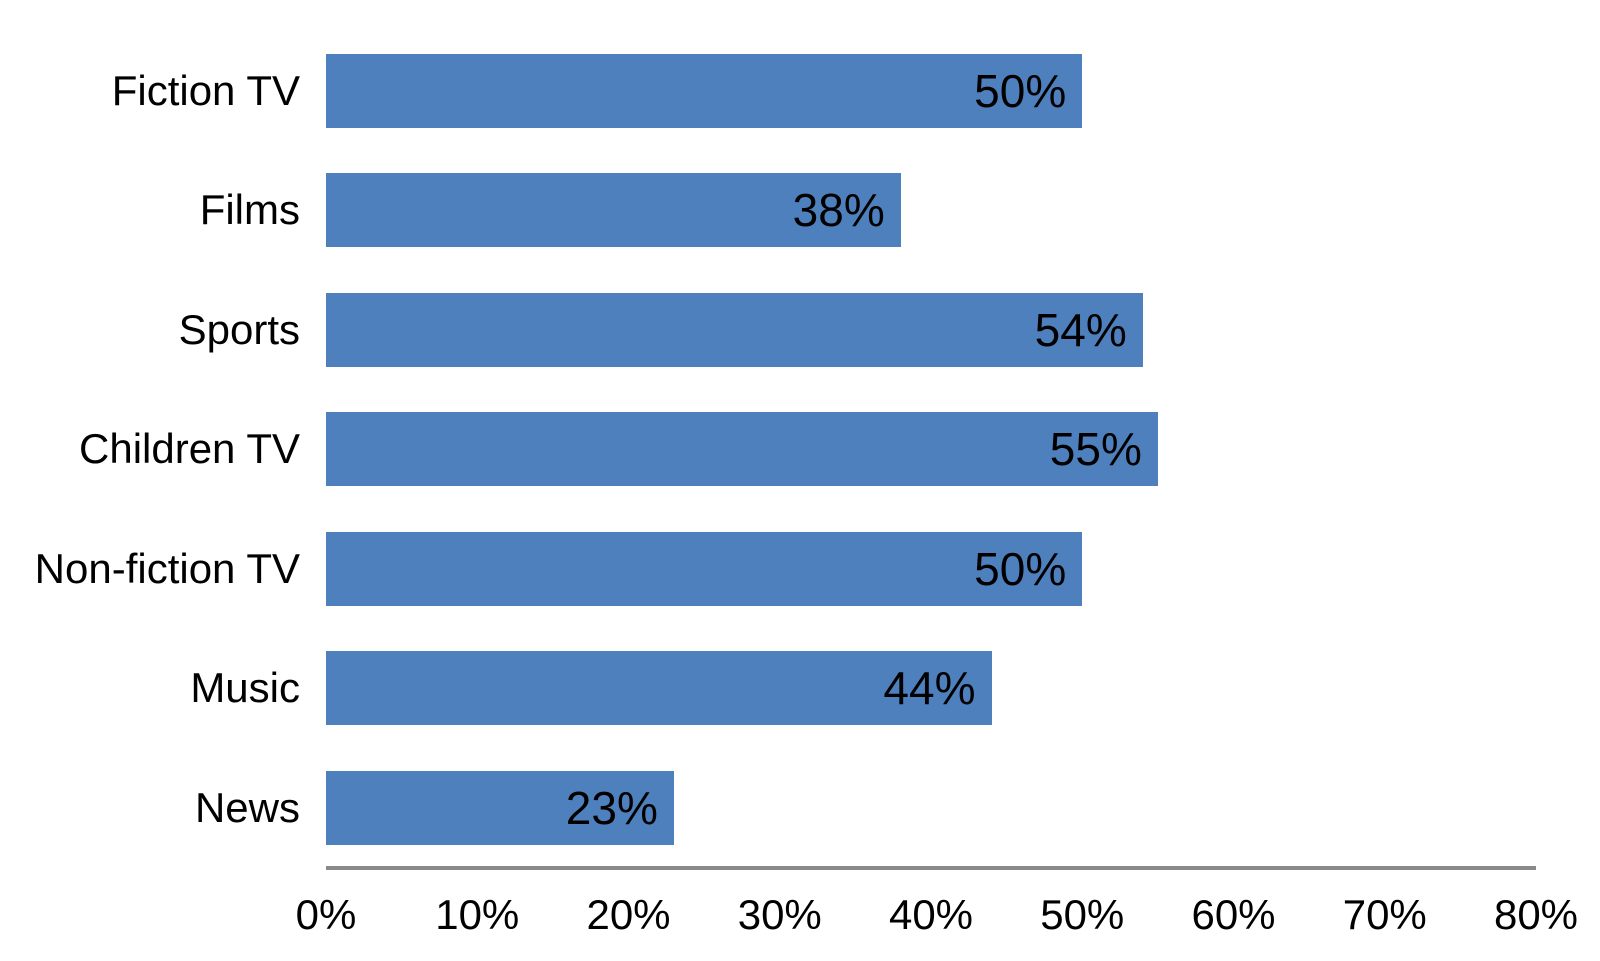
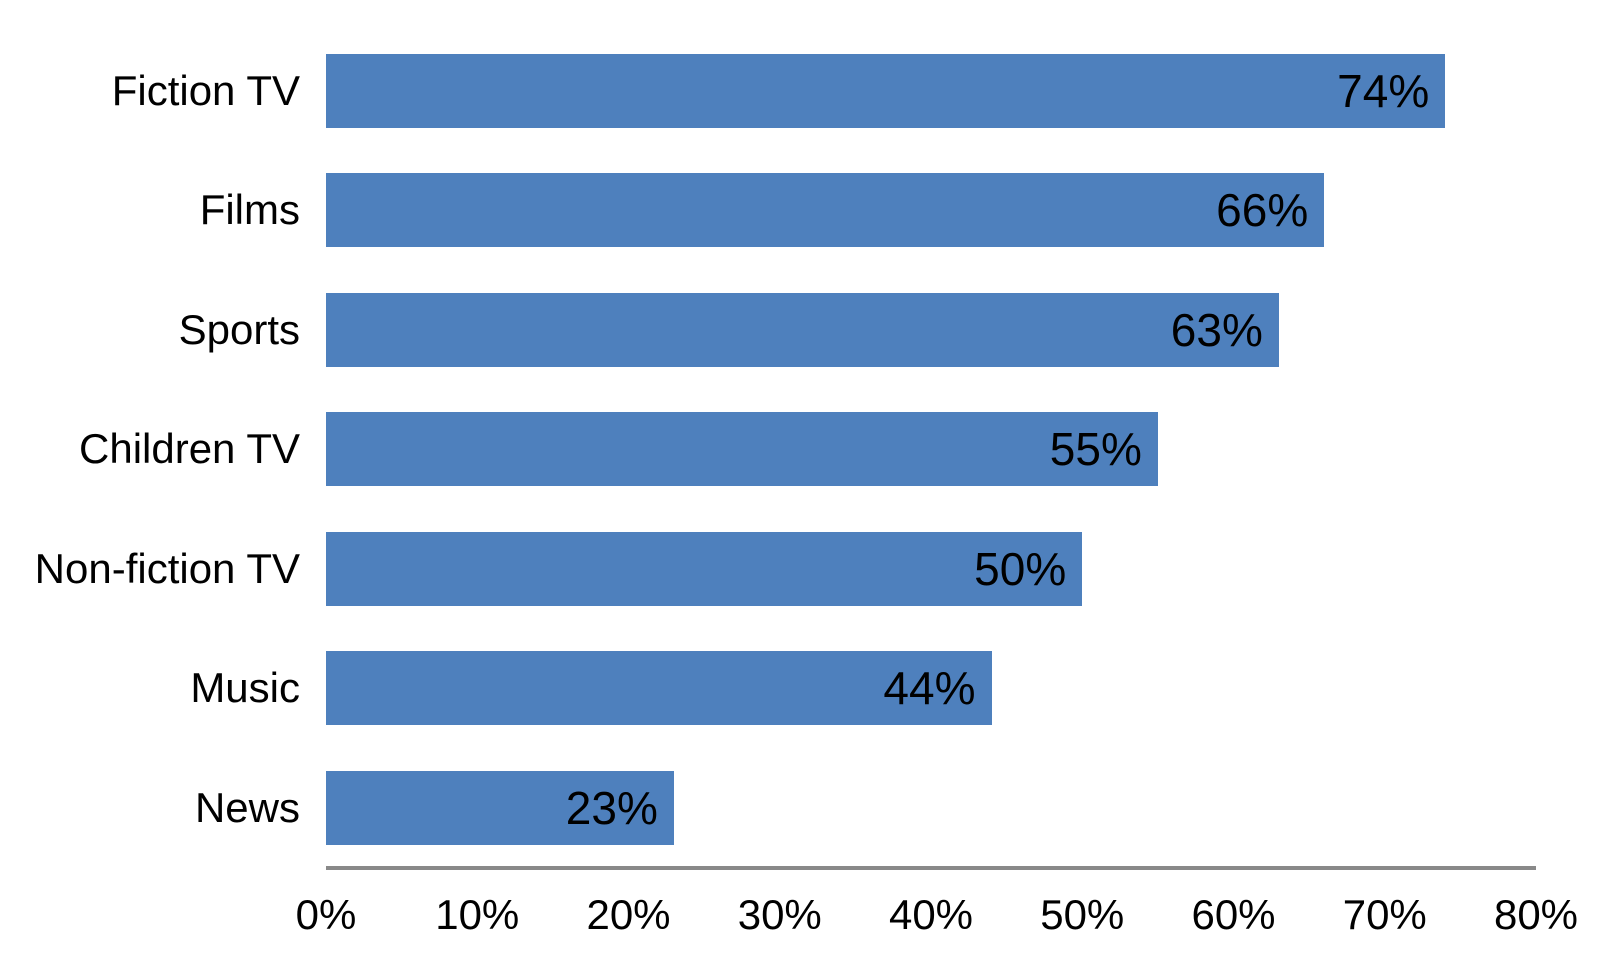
Fiction TV: 50% -> 74%
Films: 38% -> 66%
Sports: 54% -> 63%
